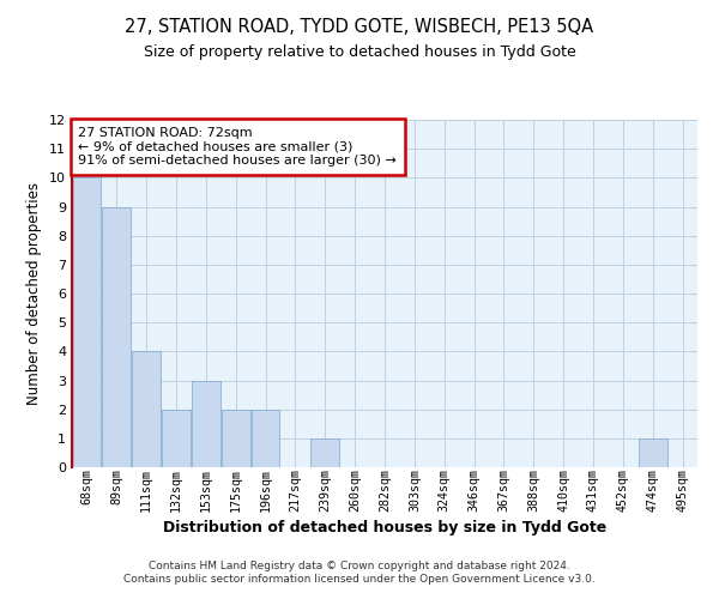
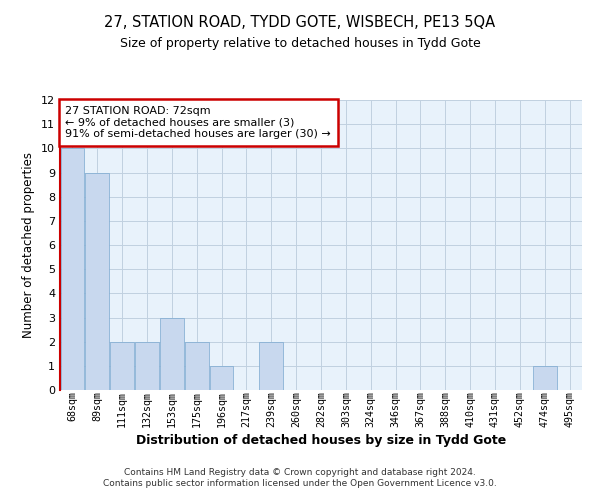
111sqm: 4 -> 2
196sqm: 2 -> 1
239sqm: 1 -> 2
